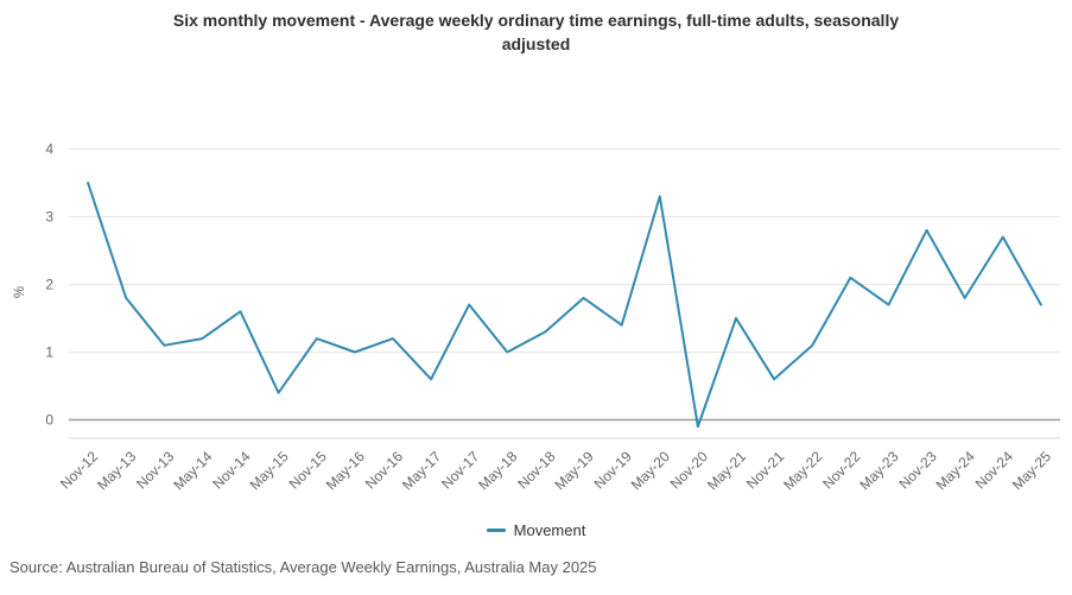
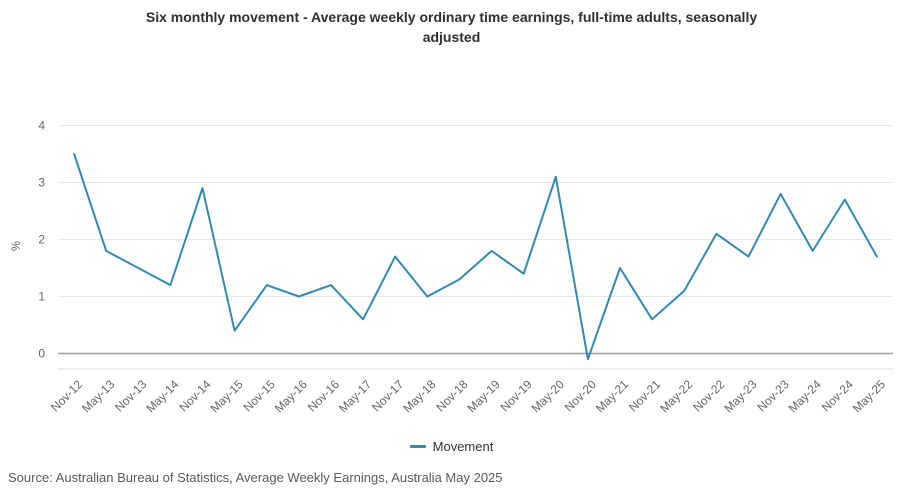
Nov-13: 1.1 -> 1.5
Nov-14: 1.6 -> 2.9
May-20: 3.3 -> 3.1
